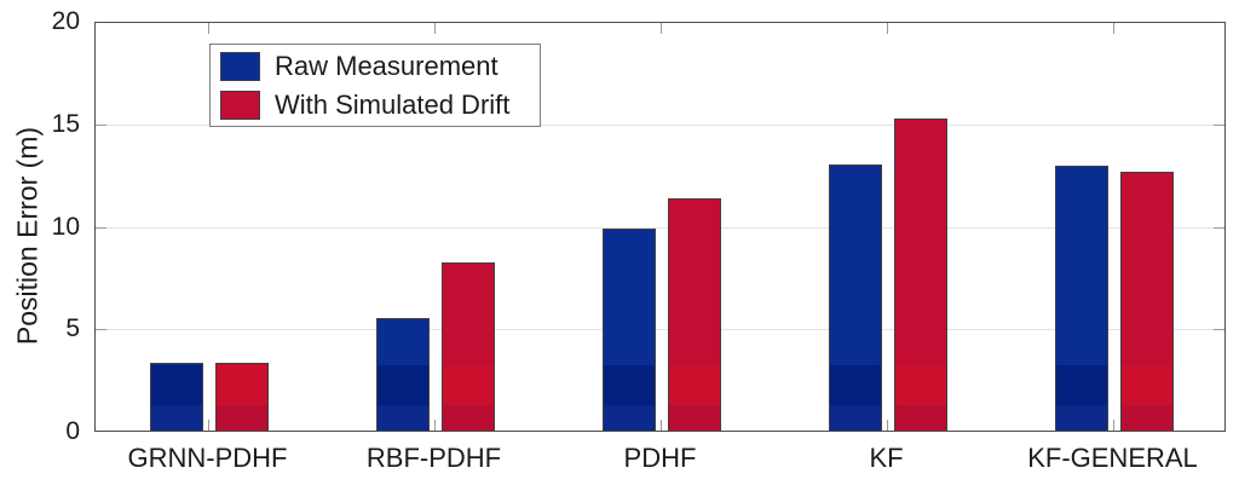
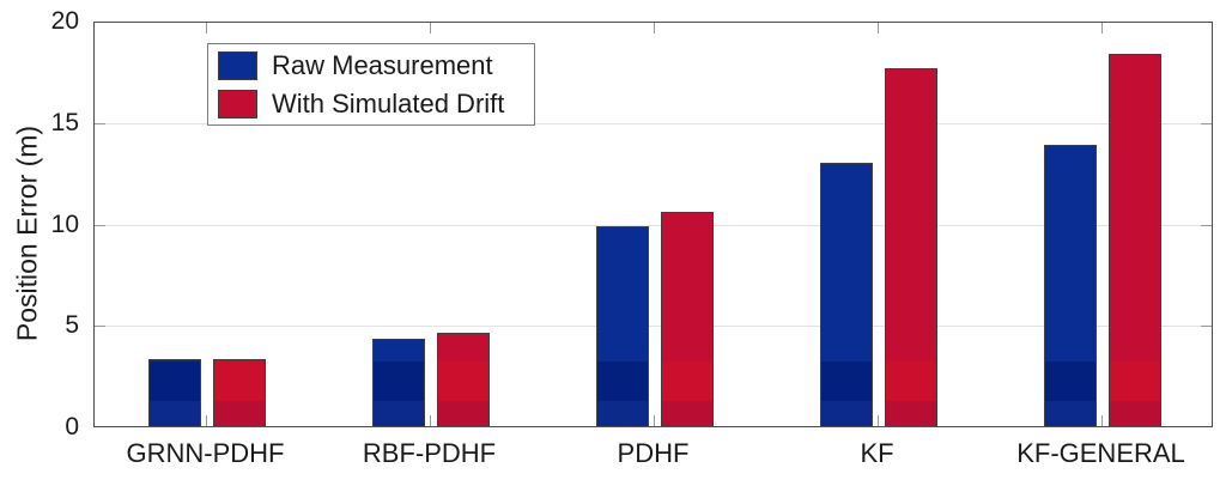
Raw Measurement/RBF-PDHF: 5.5 -> 4.3
With Simulated Drift/RBF-PDHF: 8.2 -> 4.6
With Simulated Drift/PDHF: 11.3 -> 10.6
With Simulated Drift/KF: 15.2 -> 17.7
Raw Measurement/KF-GENERAL: 12.9 -> 13.9
With Simulated Drift/KF-GENERAL: 12.6 -> 18.4
